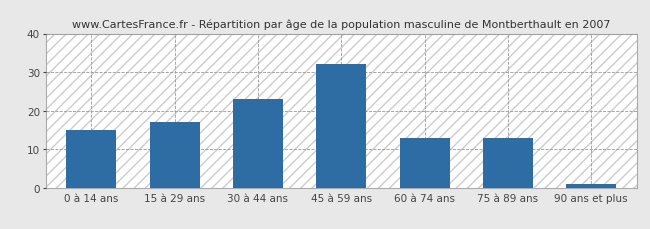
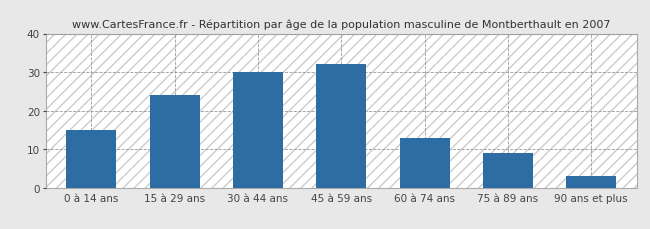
15 à 29 ans: 17 -> 24
30 à 44 ans: 23 -> 30
75 à 89 ans: 13 -> 9
90 ans et plus: 1 -> 3
